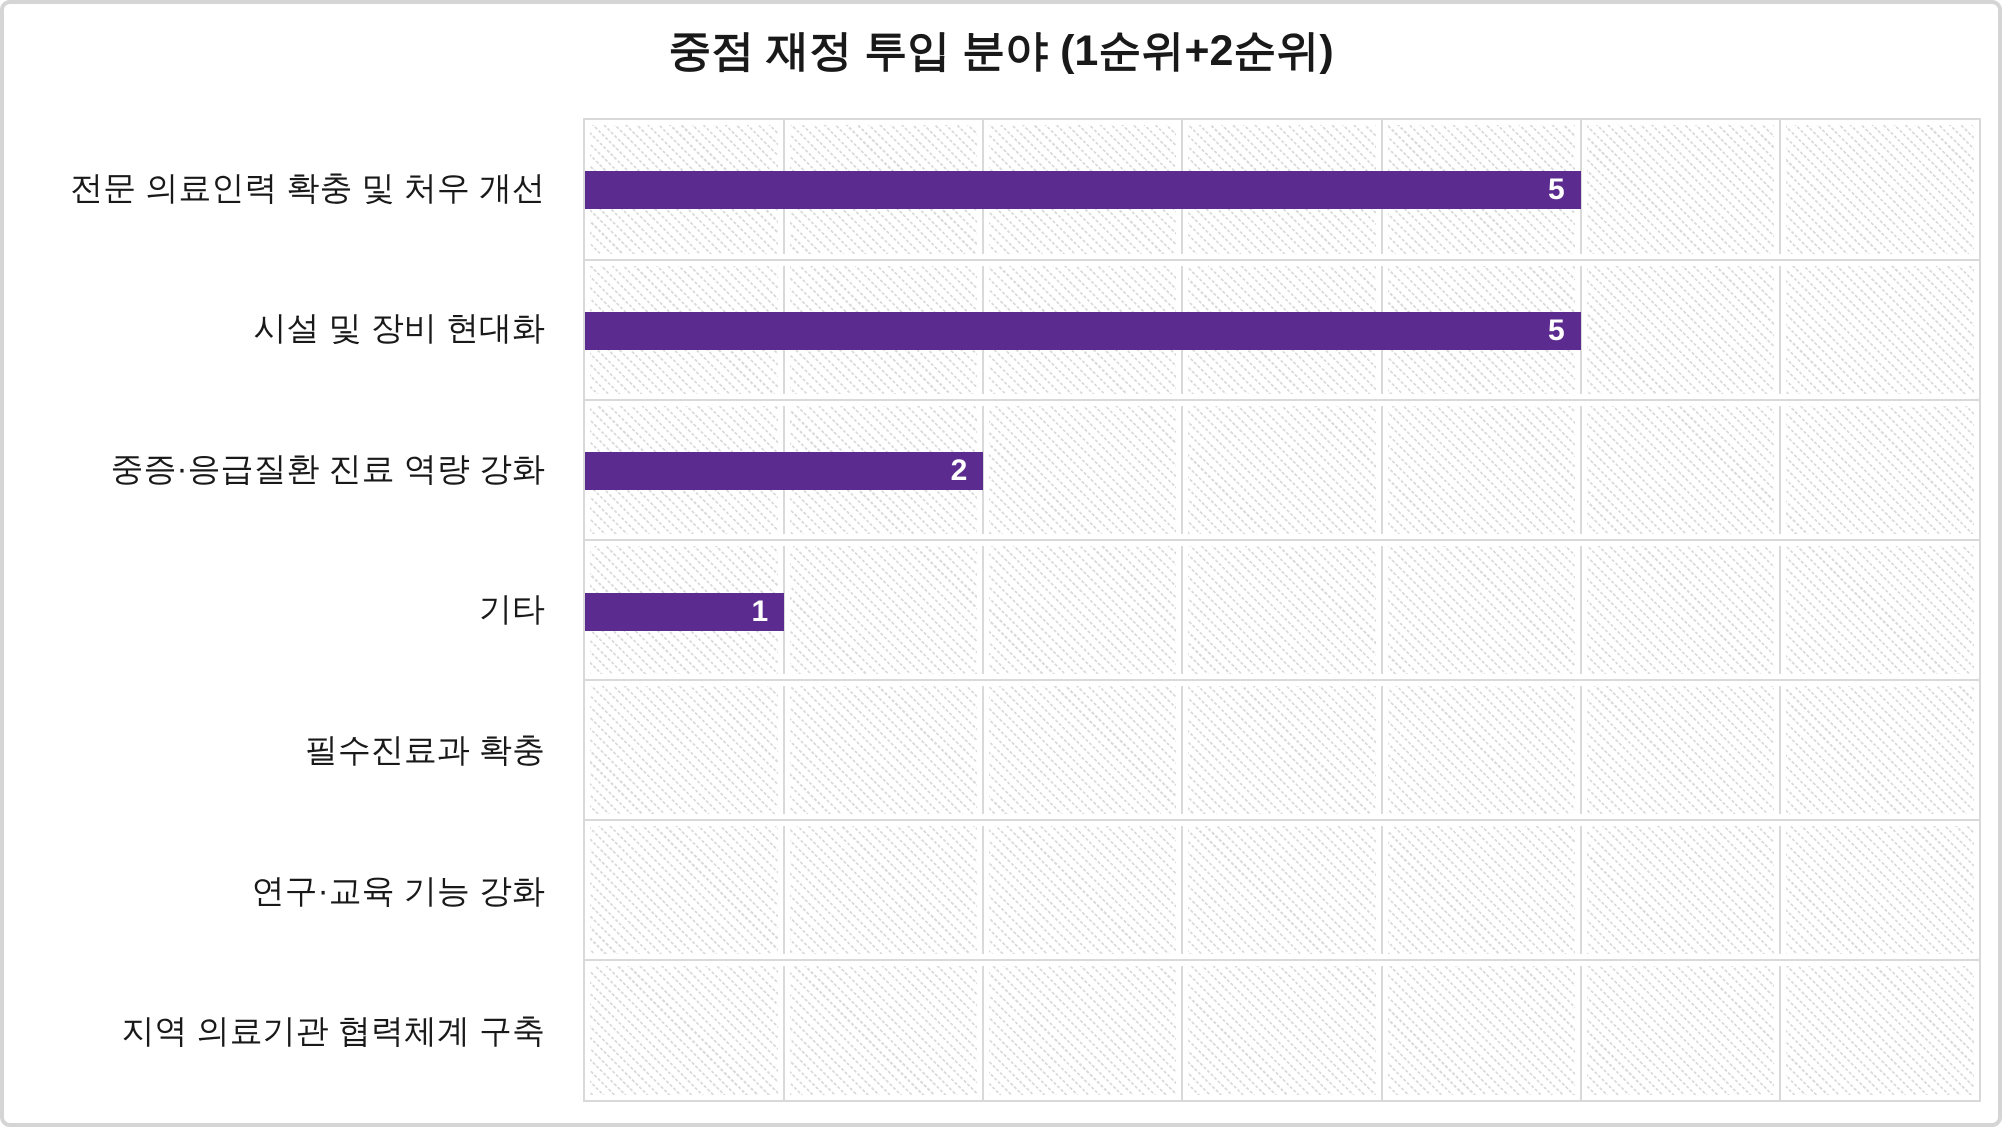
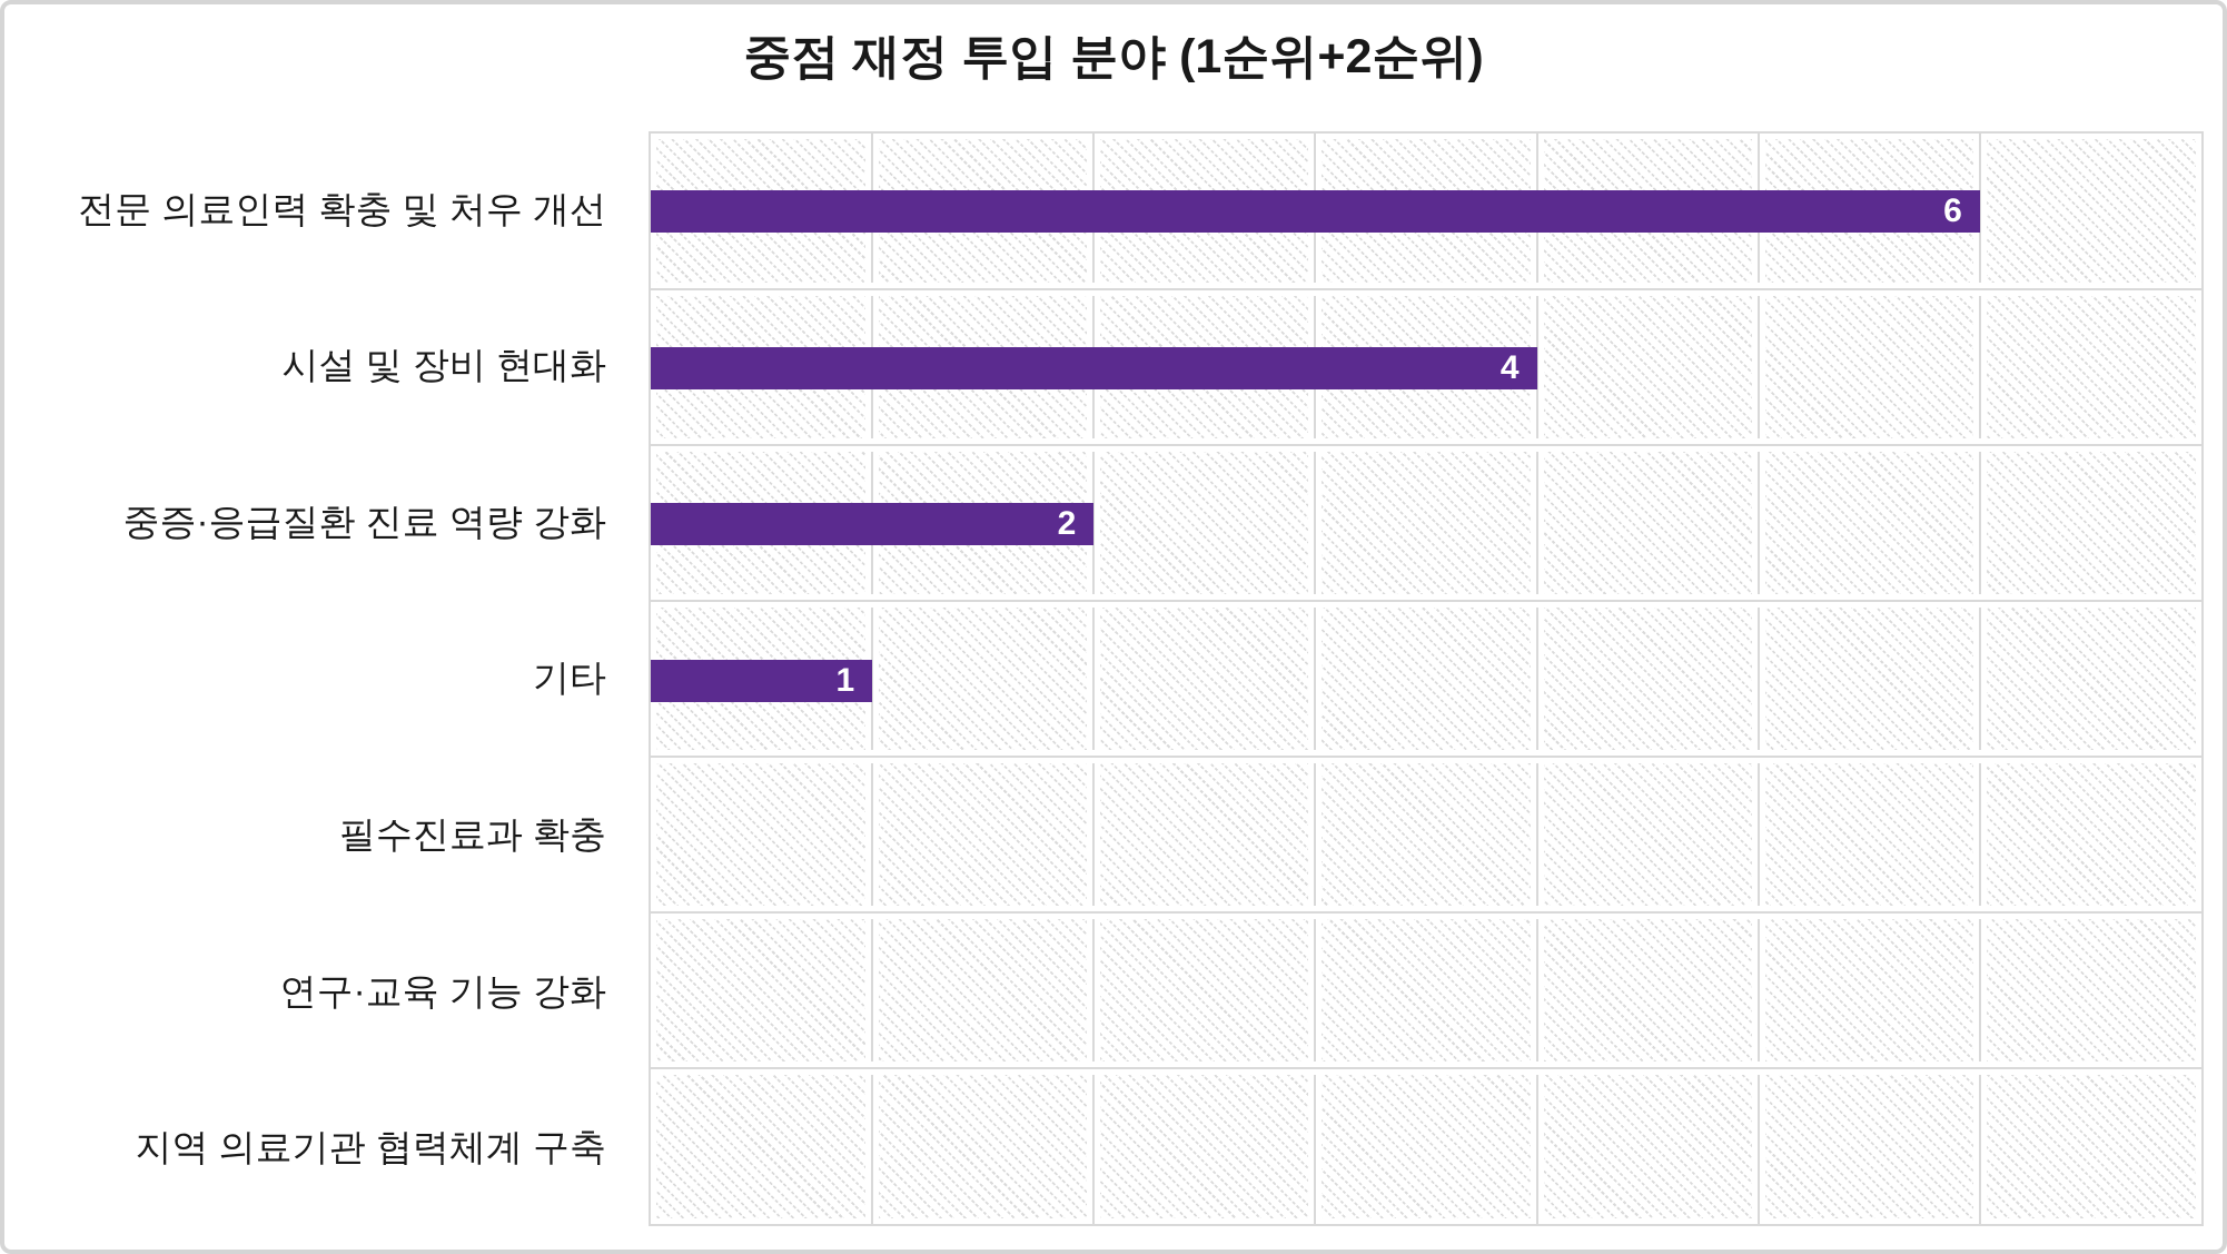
전문 의료인력 확충 및 처우 개선: 5 -> 6
시설 및 장비 현대화: 5 -> 4
